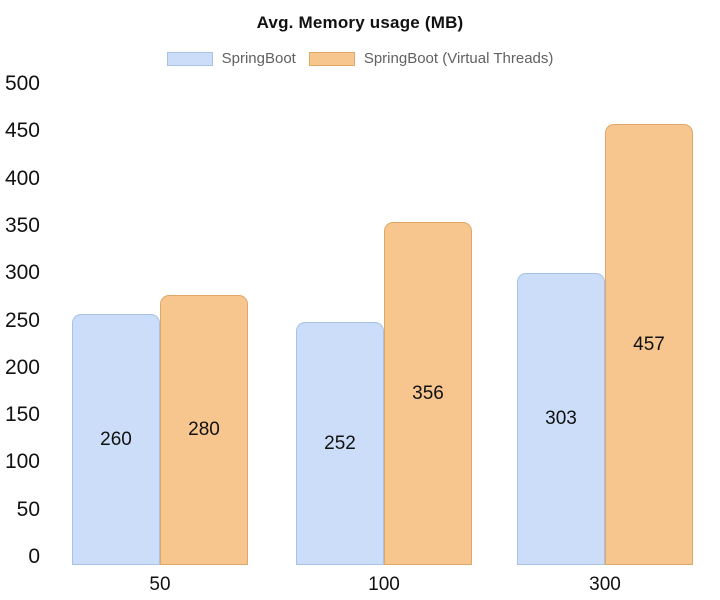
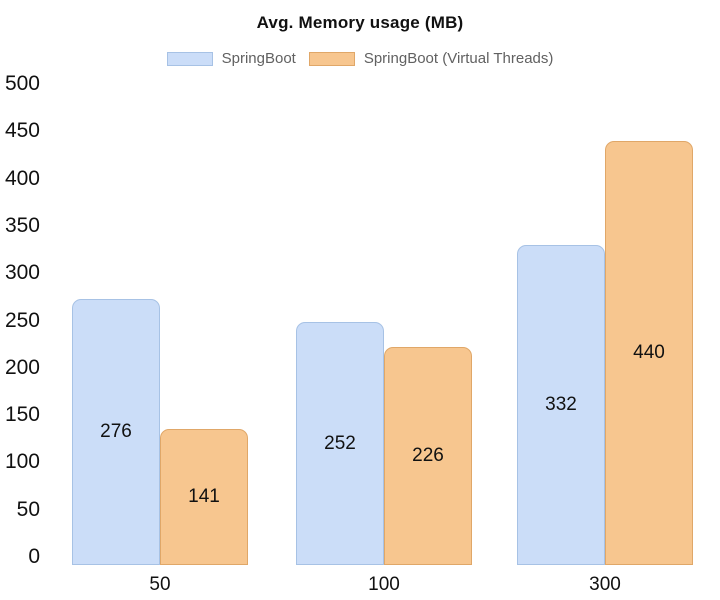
SpringBoot/50: 260 -> 276
SpringBoot (Virtual Threads)/50: 280 -> 141
SpringBoot (Virtual Threads)/100: 356 -> 226
SpringBoot/300: 303 -> 332
SpringBoot (Virtual Threads)/300: 457 -> 440
